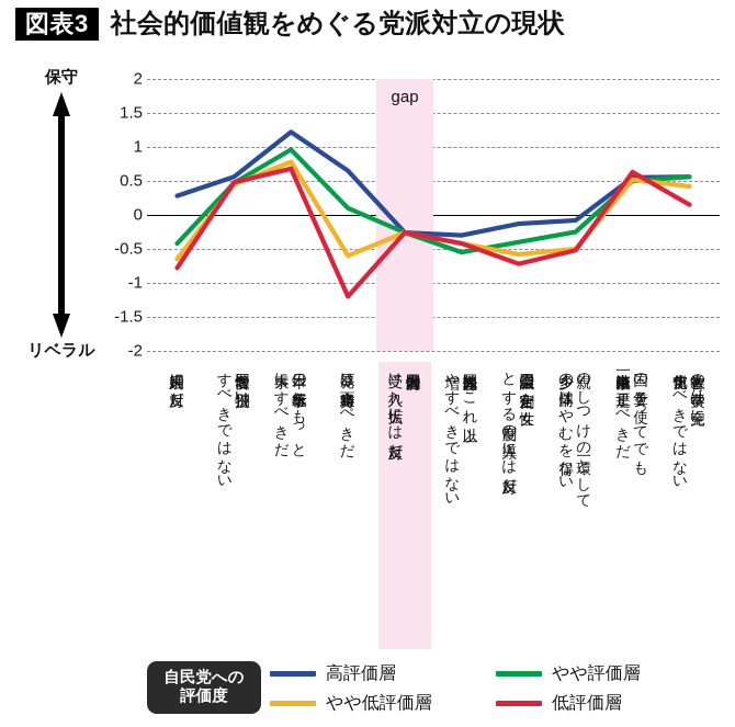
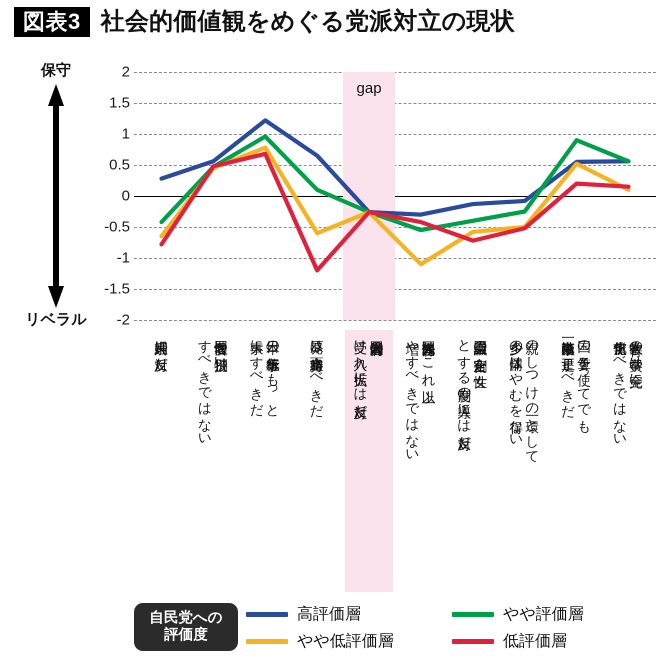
やや低評価層/外国人観光客はこれ以上増やすべきではない: -0.4 -> -1.1
やや評価層/国の予算を使ってでも東京一極集中は是正すべきだ: 0.5 -> 0.9
低評価層/国の予算を使ってでも東京一極集中は是正すべきだ: 0.6 -> 0.2
やや低評価層/大学教育の学費は完全に無償化すべきではない: 0.4 -> 0.1
